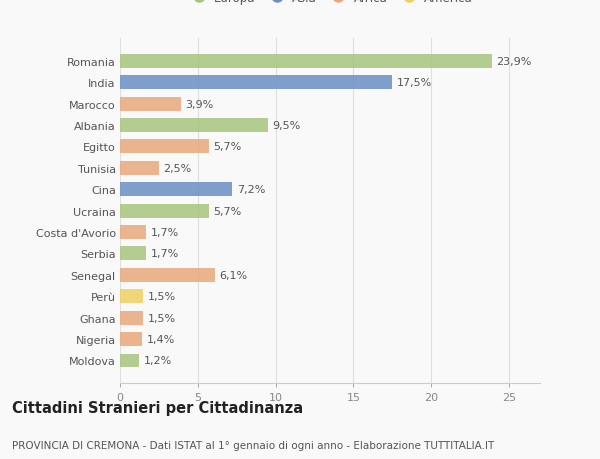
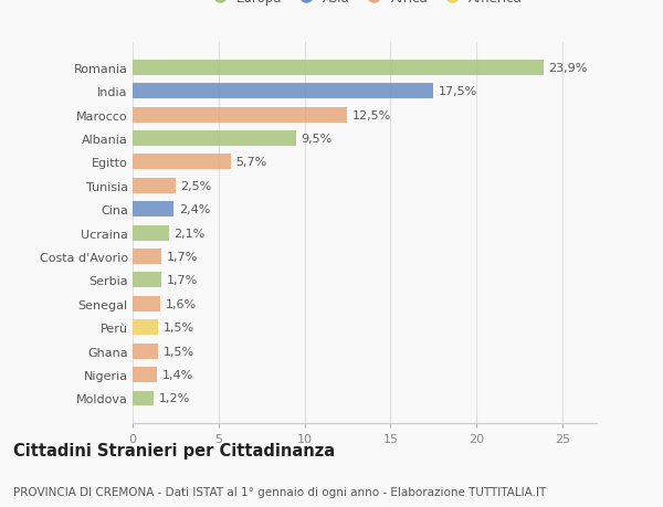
Marocco: 3,9% -> 12,5%
Cina: 7,2% -> 2,4%
Ucraina: 5,7% -> 2,1%
Senegal: 6,1% -> 1,6%
